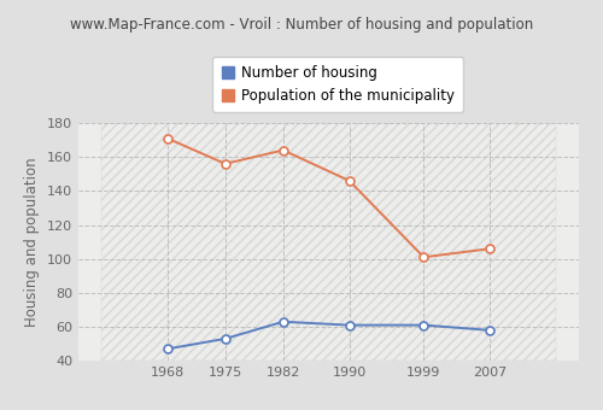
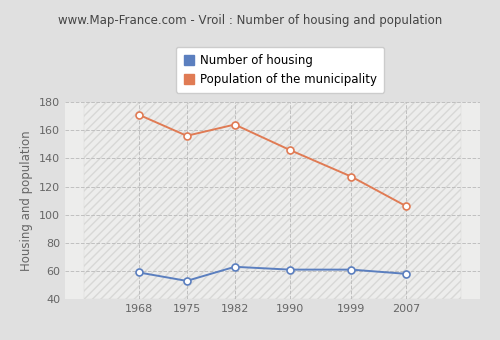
Number of housing/1968: 47 -> 59
Population of the municipality/1999: 101 -> 127
